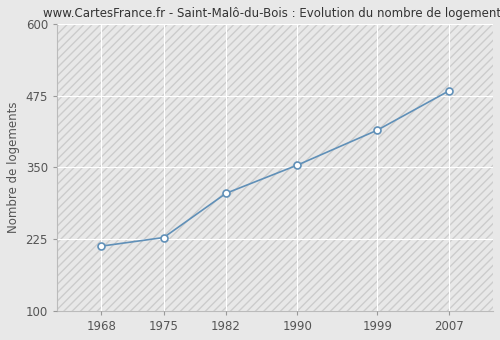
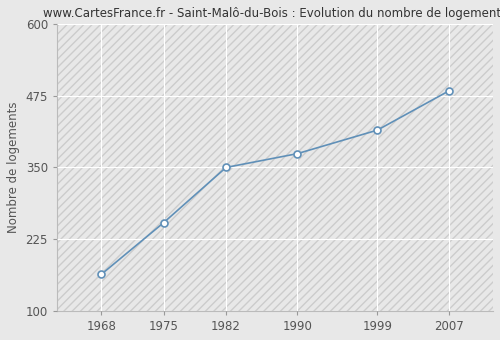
1968: 213 -> 164
1975: 228 -> 254
1982: 305 -> 350
1990: 354 -> 374
